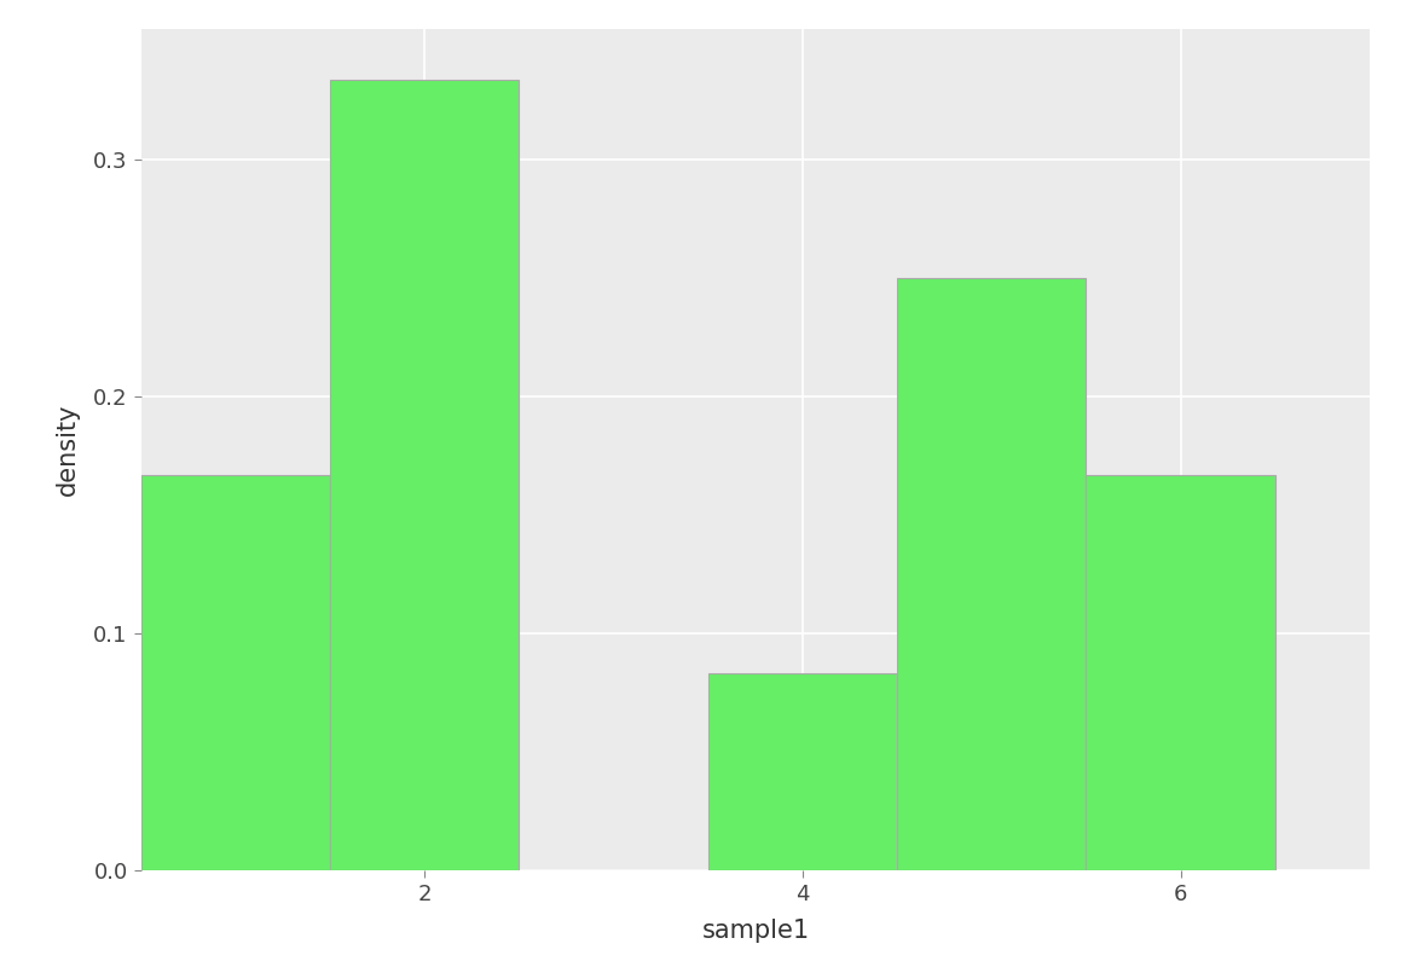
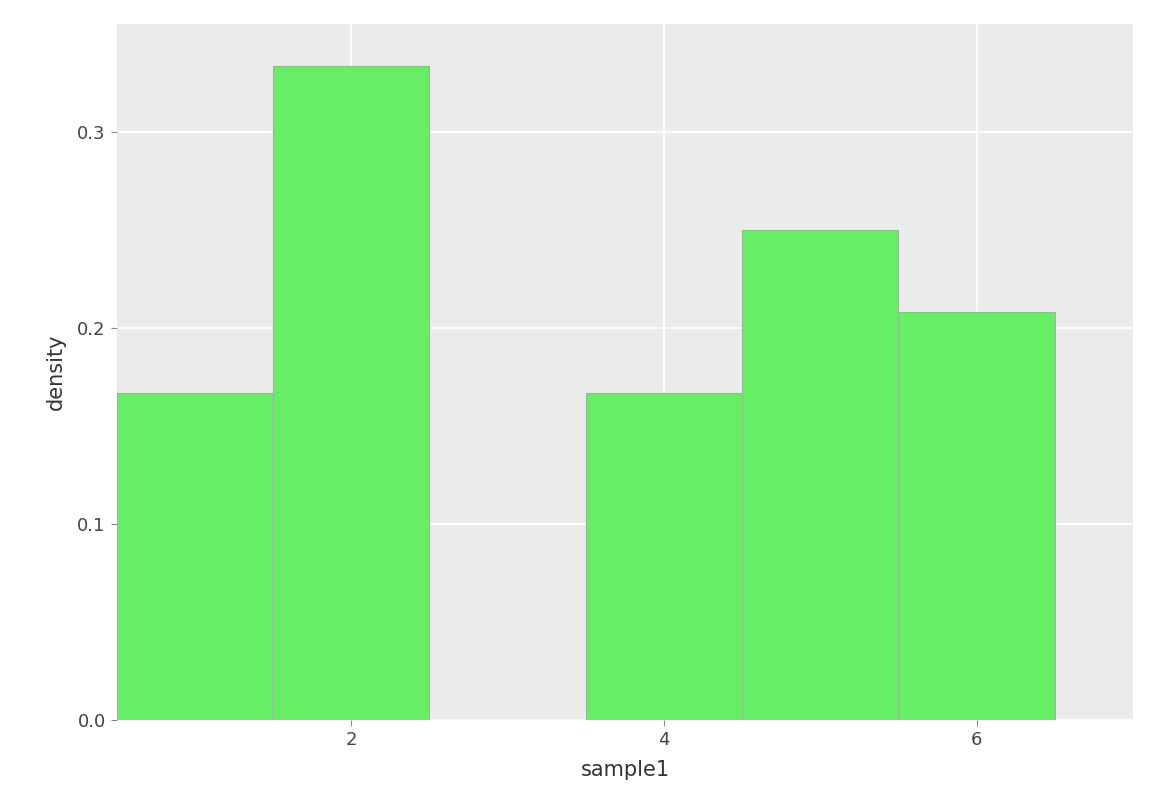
4: 0.083 -> 0.167
6: 0.167 -> 0.208
